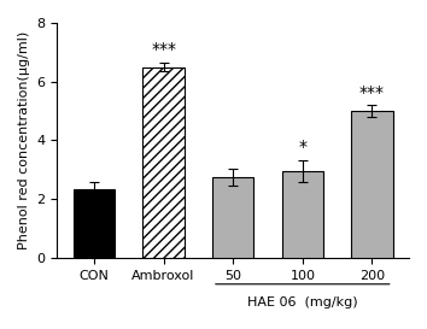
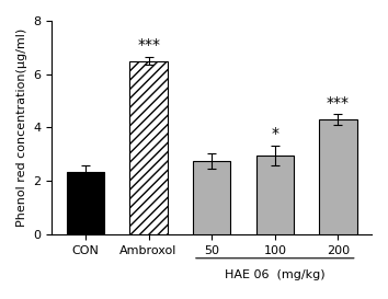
200: 5.00 -> 4.30
